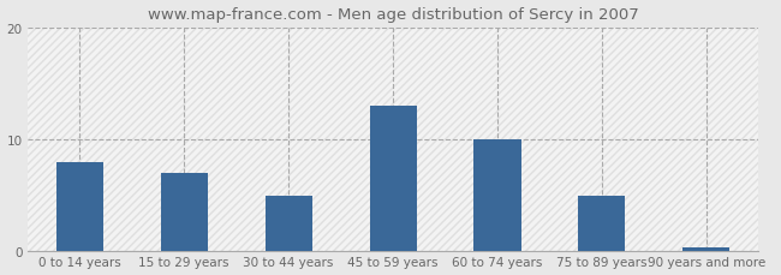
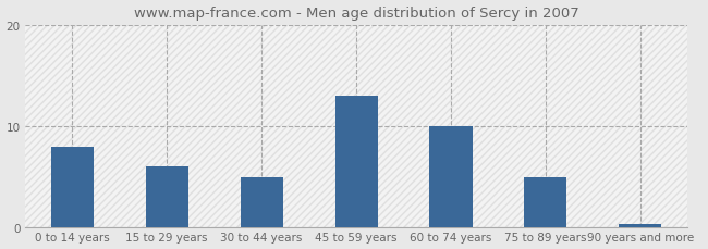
15 to 29 years: 7.0 -> 6.0
